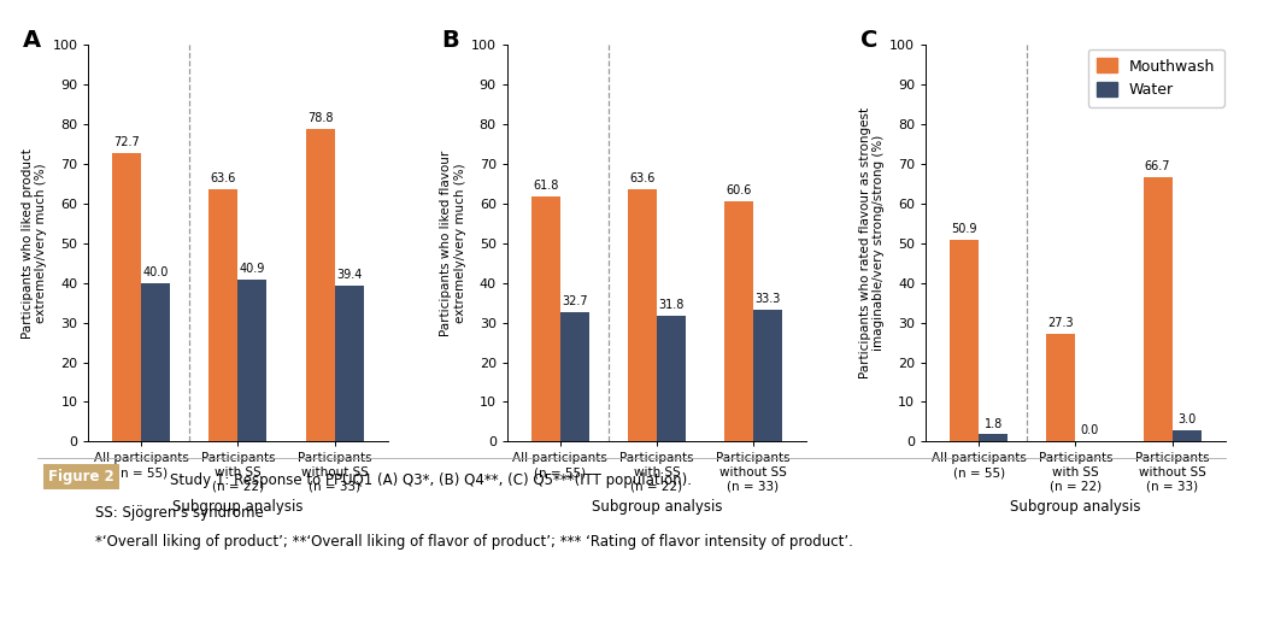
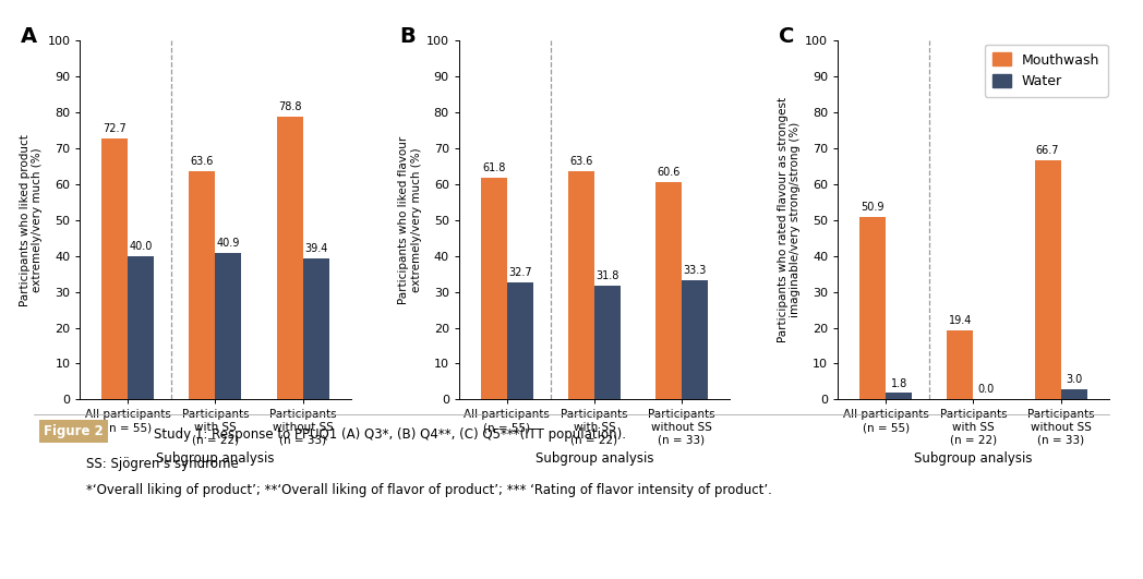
Mouthwash/Participants with SS (n = 22): 27.3 -> 19.4
